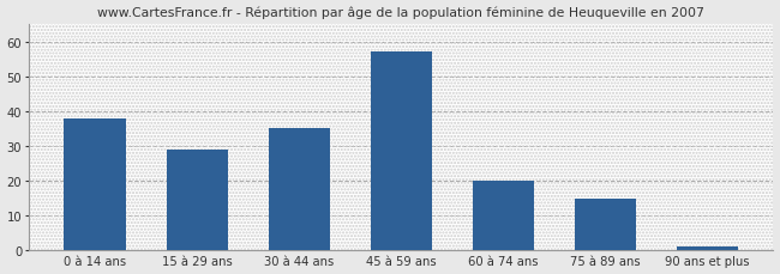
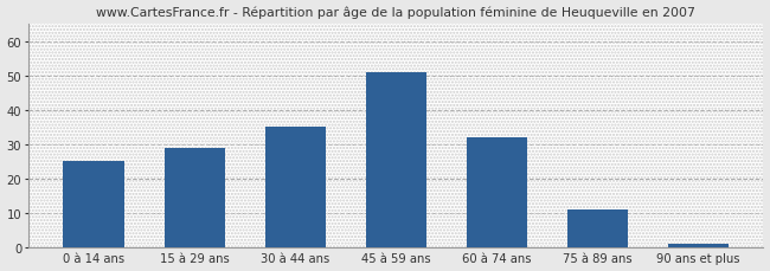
0 à 14 ans: 38 -> 25
45 à 59 ans: 57 -> 51
60 à 74 ans: 20 -> 32
75 à 89 ans: 15 -> 11
